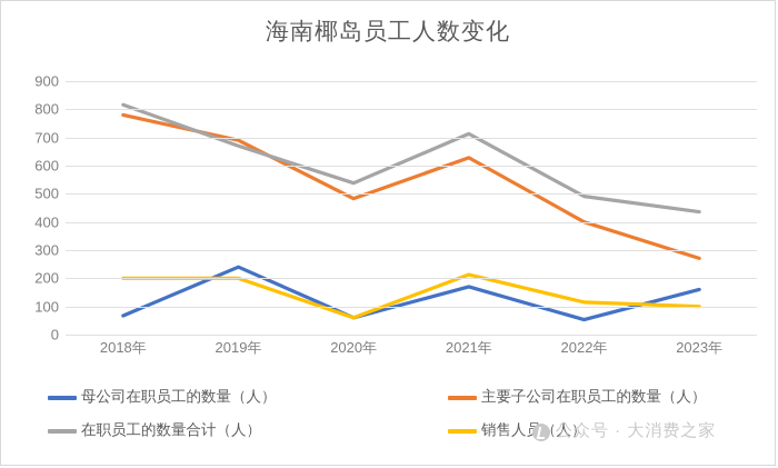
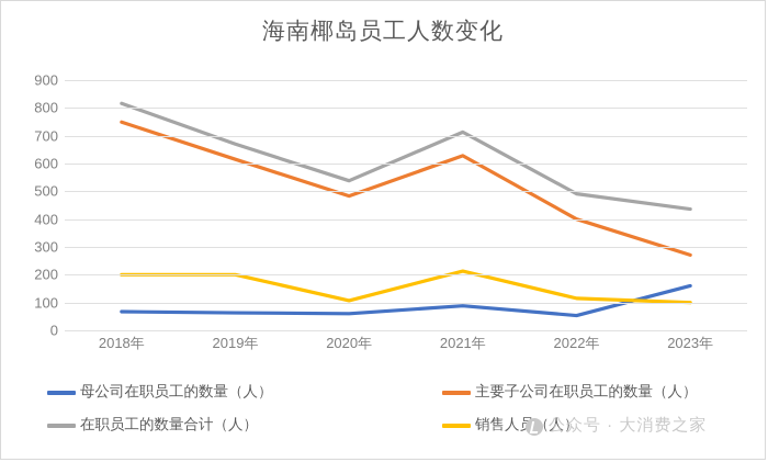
主要子公司在职员工的数量（人）/2018年: 780 -> 750
母公司在职员工的数量（人）/2019年: 240 -> 60
主要子公司在职员工的数量（人）/2019年: 690 -> 620
销售人员（人）/2020年: 60 -> 110
母公司在职员工的数量（人）/2021年: 170 -> 90
